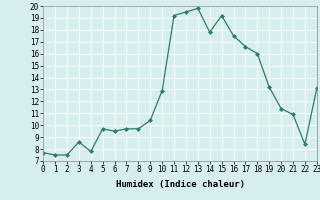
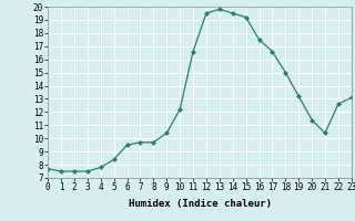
3: 8.6 -> 7.5
5: 9.7 -> 8.4
10: 12.9 -> 12.2
11: 19.2 -> 16.6
14: 17.8 -> 19.5
18: 16.0 -> 15.0
21: 10.9 -> 10.4
22: 8.4 -> 12.6
